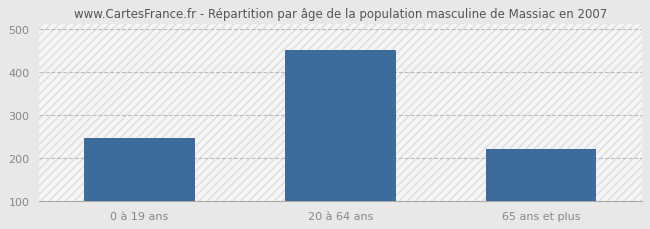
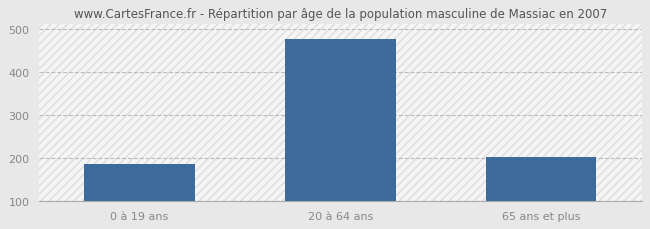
0 à 19 ans: 245 -> 185
20 à 64 ans: 450 -> 476
65 ans et plus: 220 -> 203
